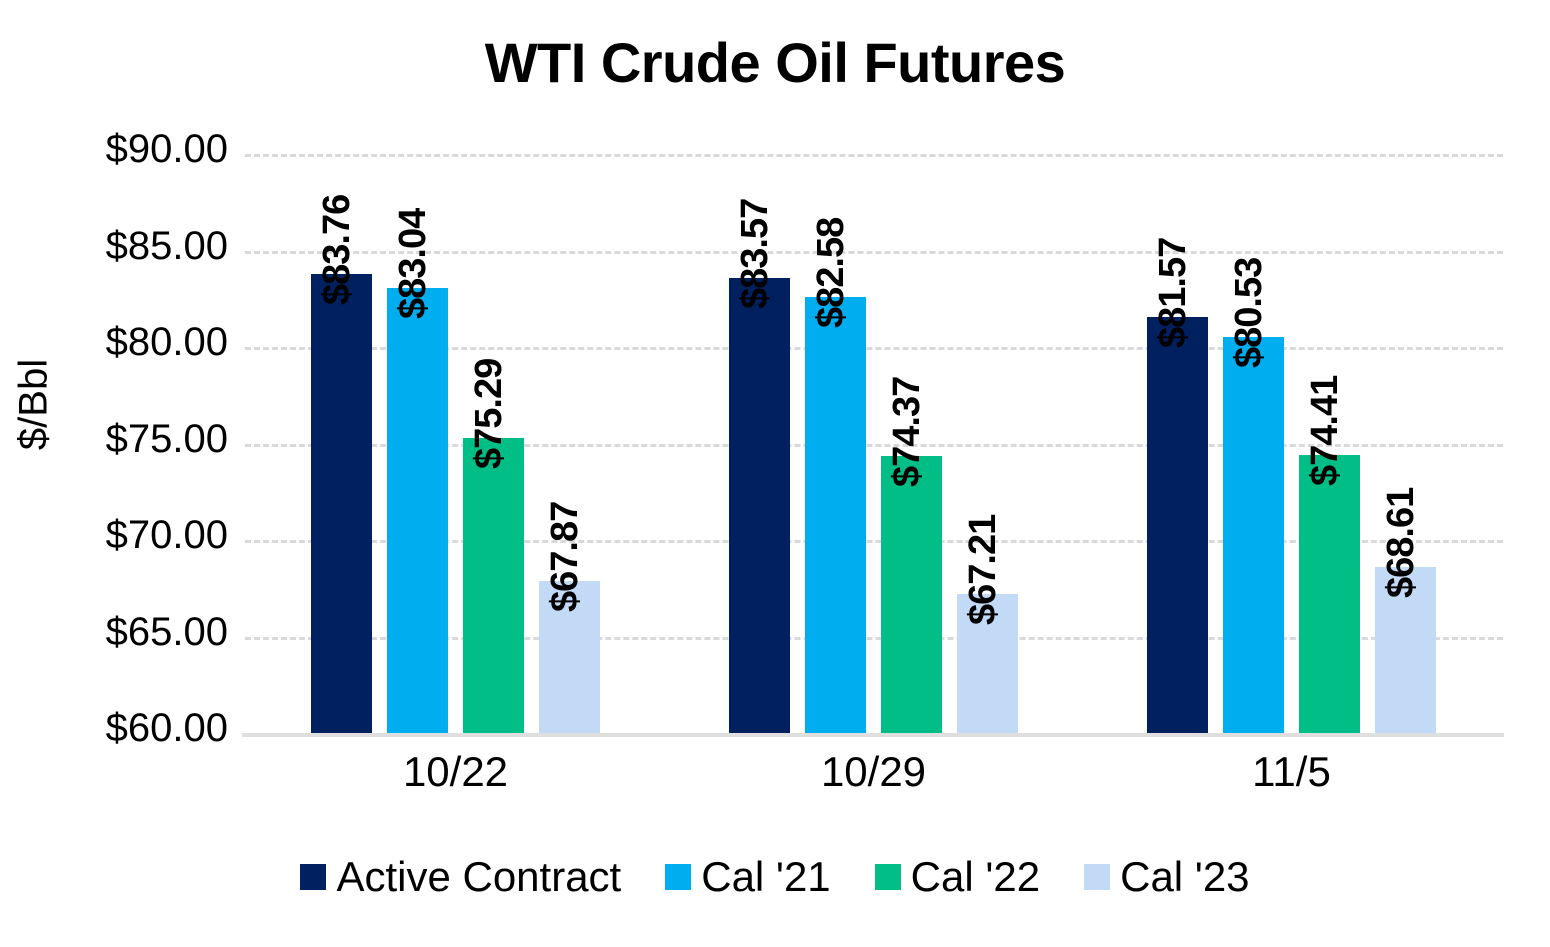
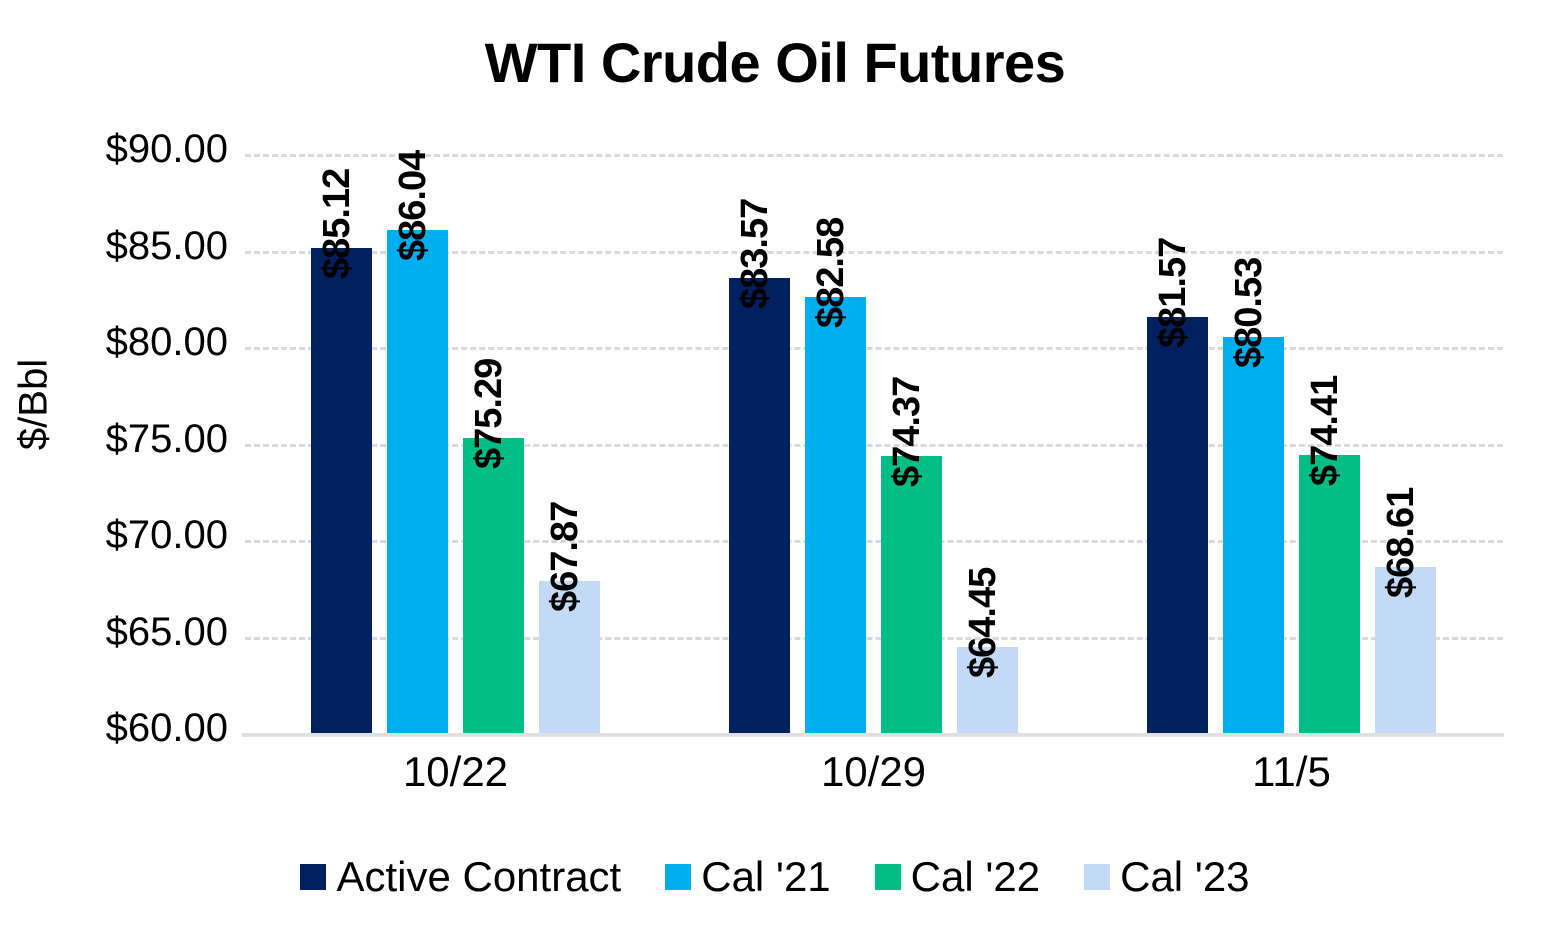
Active Contract/10/22: $83.76 -> $85.12
Cal '21/10/22: $83.04 -> $86.04
Cal '23/10/29: $67.21 -> $64.45
